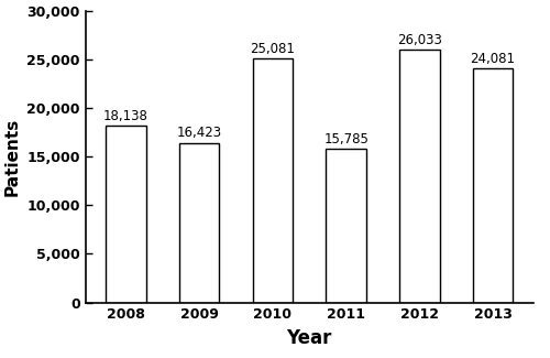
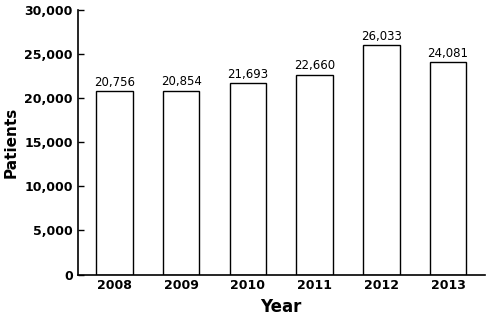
2008: 18,138 -> 20,756
2009: 16,423 -> 20,854
2010: 25,081 -> 21,693
2011: 15,785 -> 22,660
